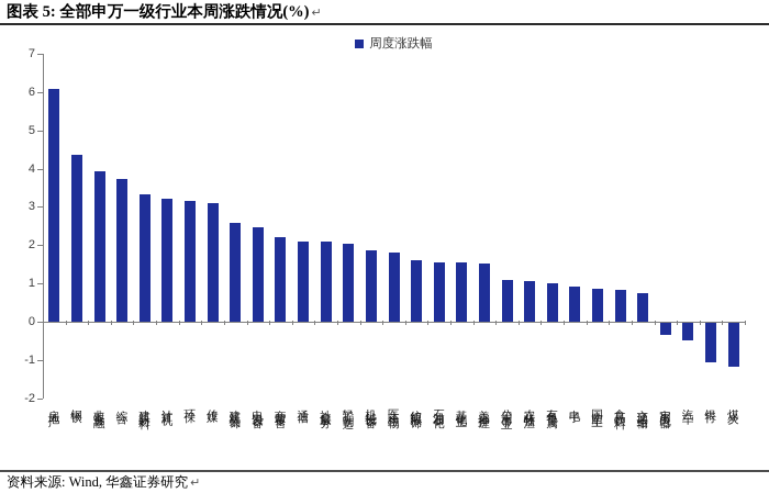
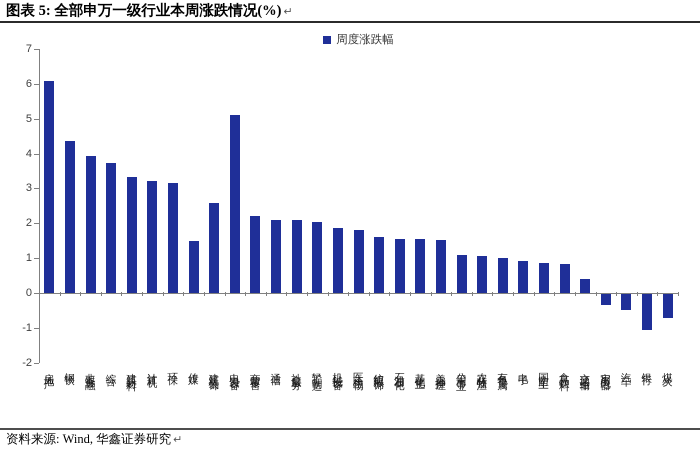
传媒: 3.1 -> 1.5
电力设备: 2.5 -> 5.1
交通运输: 0.7 -> 0.4
煤炭: -1.1 -> -0.7
